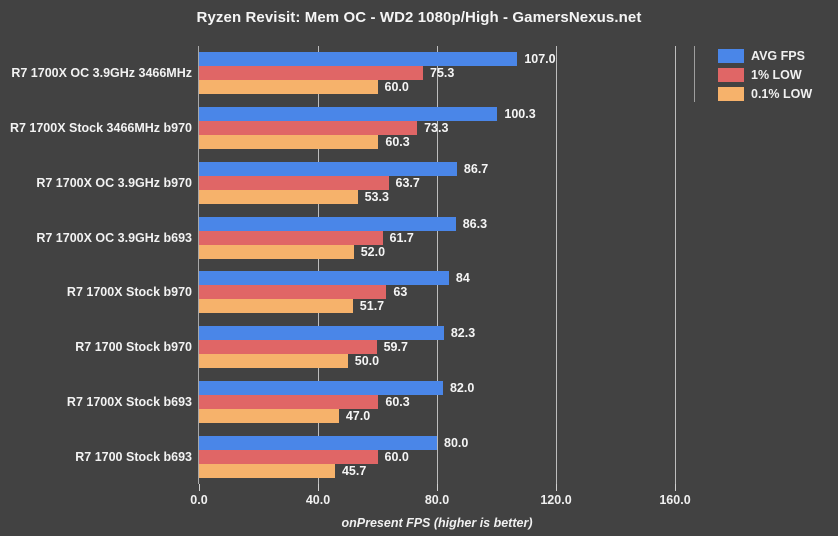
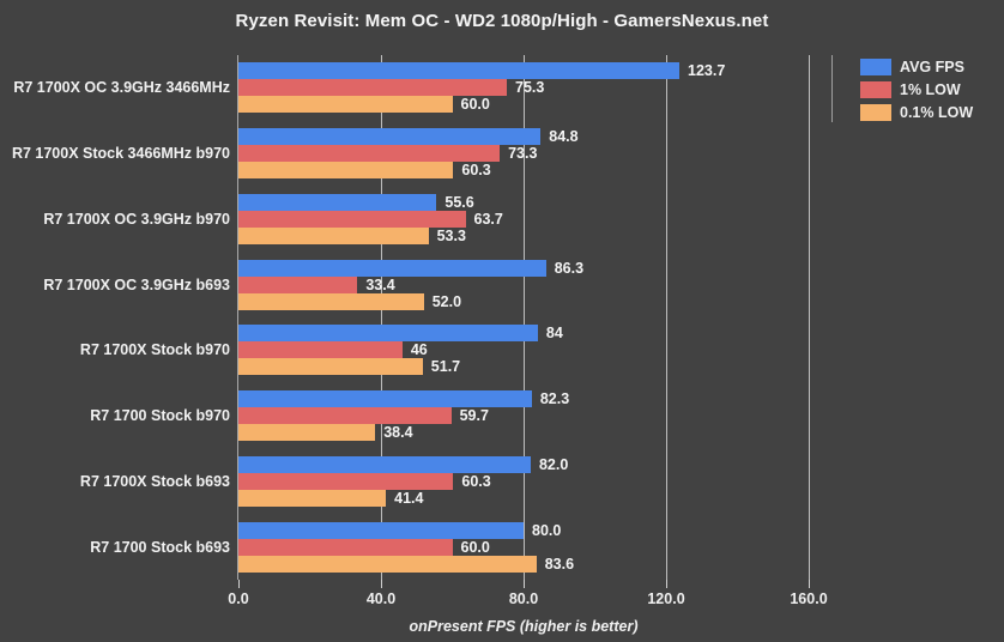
AVG FPS/R7 1700X OC 3.9GHz 3466MHz: 107.0 -> 123.7
AVG FPS/R7 1700X Stock 3466MHz b970: 100.3 -> 84.8
AVG FPS/R7 1700X OC 3.9GHz b970: 86.7 -> 55.6
1% LOW/R7 1700X OC 3.9GHz b693: 61.7 -> 33.4
1% LOW/R7 1700X Stock b970: 63 -> 46
0.1% LOW/R7 1700 Stock b970: 50.0 -> 38.4
0.1% LOW/R7 1700X Stock b693: 47.0 -> 41.4
0.1% LOW/R7 1700 Stock b693: 45.7 -> 83.6
